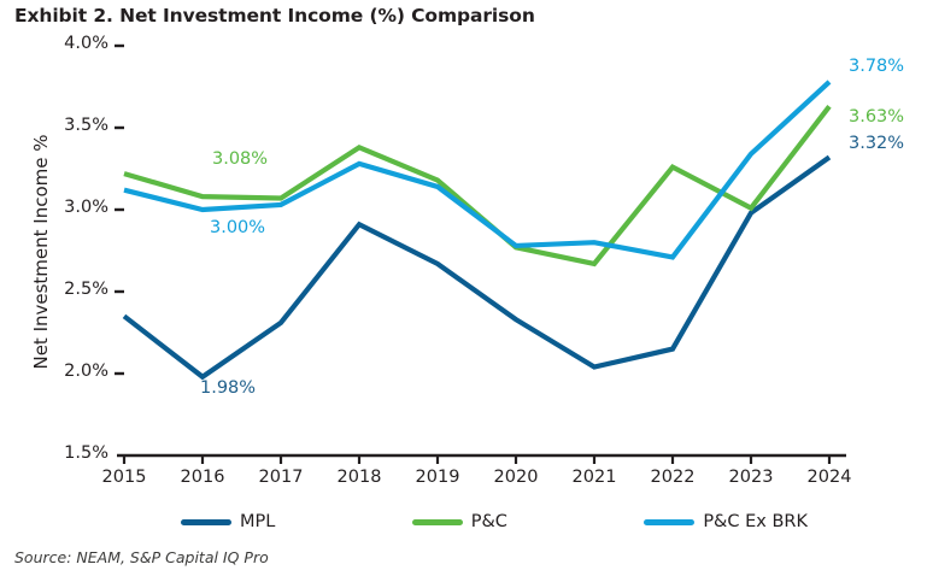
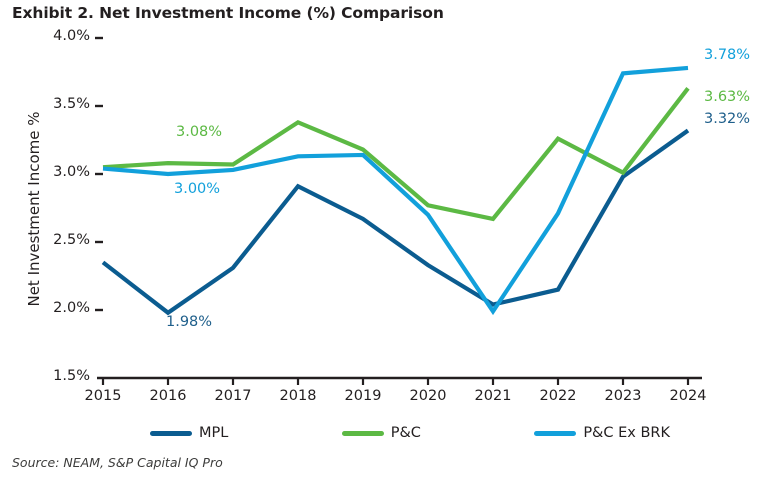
P&C/2015: 3.22% -> 3.05%
P&C Ex BRK/2015: 3.12% -> 3.04%
P&C Ex BRK/2018: 3.28% -> 3.13%
P&C Ex BRK/2020: 2.78% -> 2.70%
P&C Ex BRK/2021: 2.80% -> 1.99%
P&C Ex BRK/2023: 3.34% -> 3.74%
